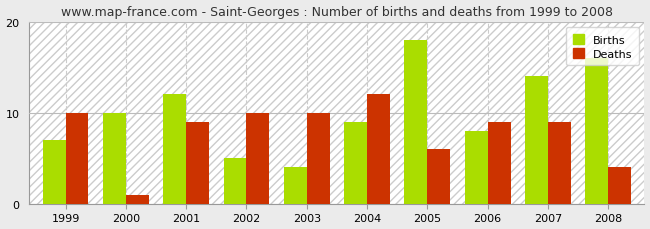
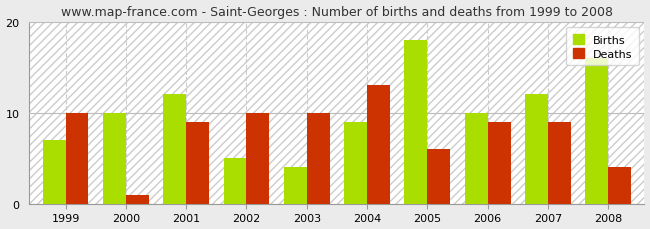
Deaths/2004: 12 -> 13
Births/2006: 8 -> 10
Births/2007: 14 -> 12
